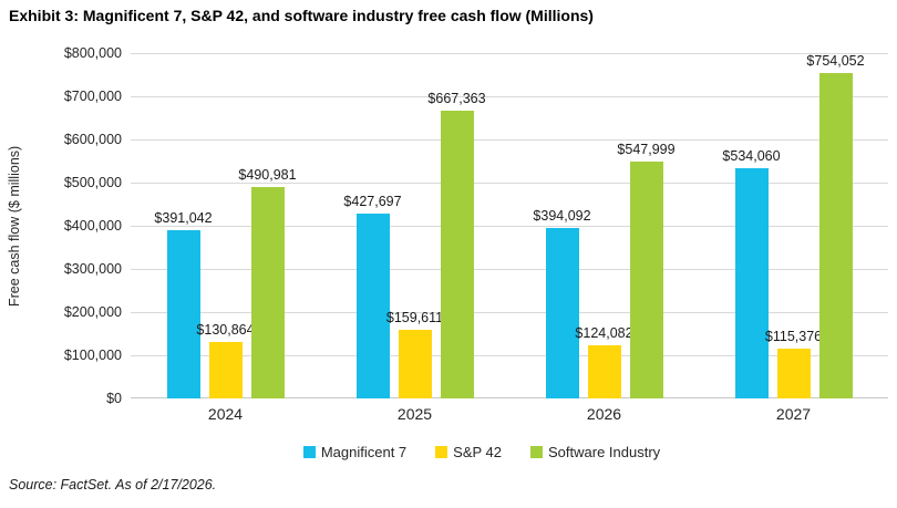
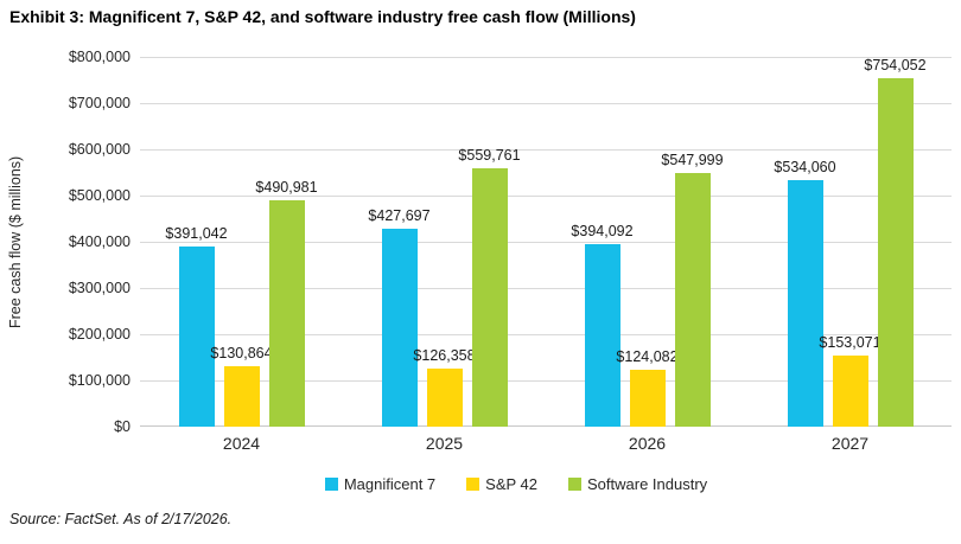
S&P 42/2025: $159,611 -> $126,358
Software Industry/2025: $667,363 -> $559,761
S&P 42/2027: $115,376 -> $153,071
